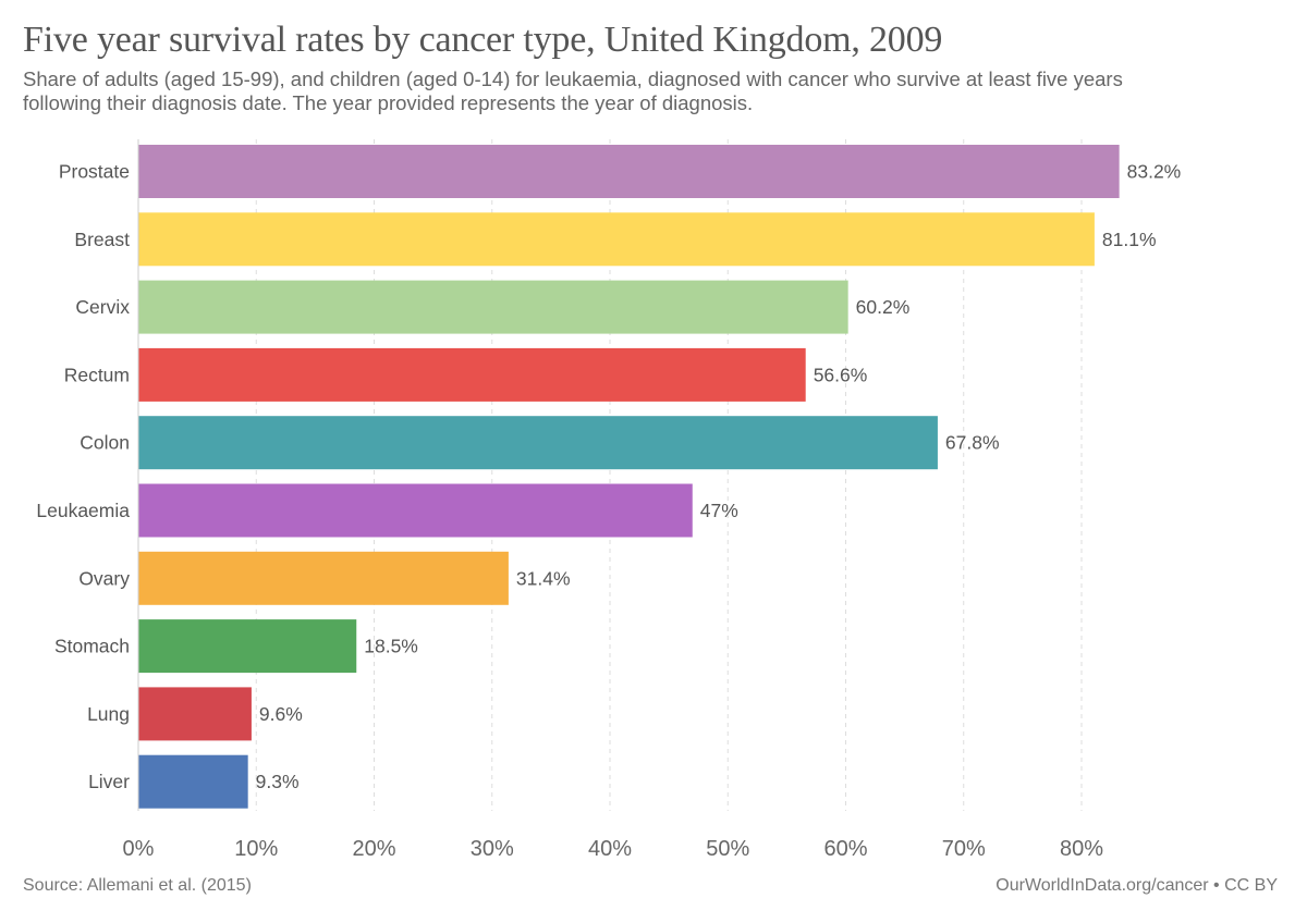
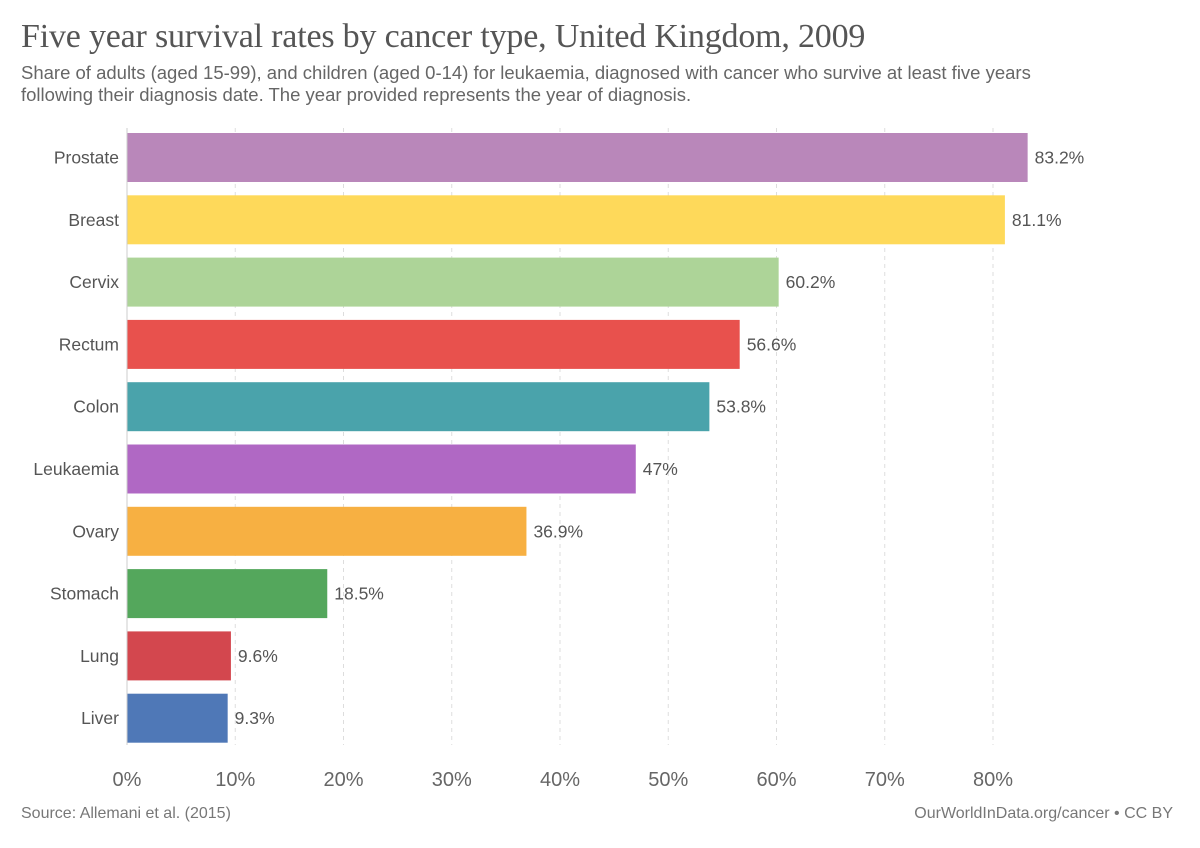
Colon: 67.8% -> 53.8%
Ovary: 31.4% -> 36.9%
